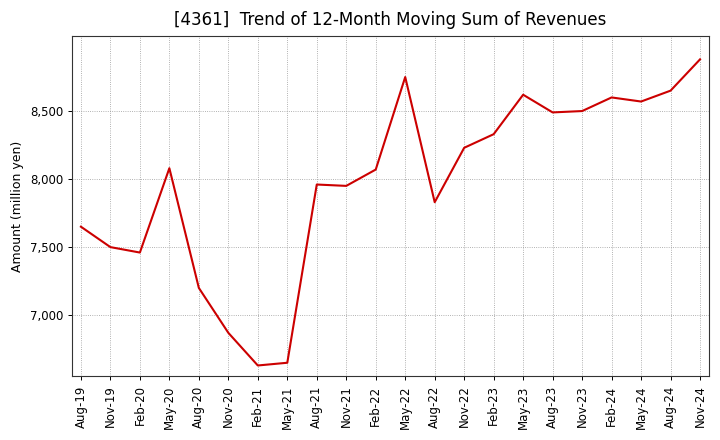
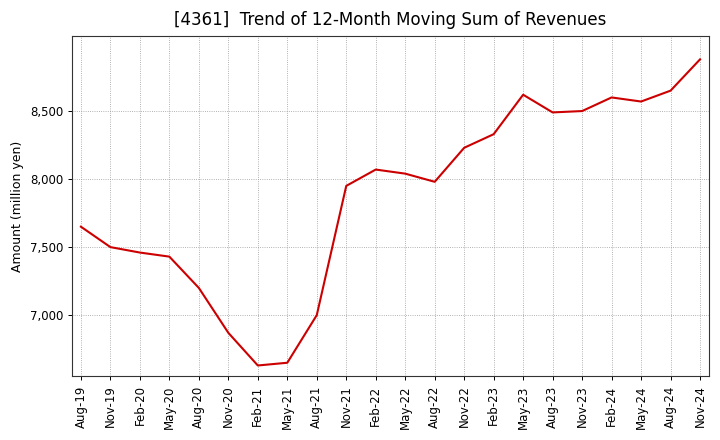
May-20: 8,080 -> 7,430
Aug-21: 7,960 -> 7,000
May-22: 8,750 -> 8,040
Aug-22: 7,830 -> 7,980
